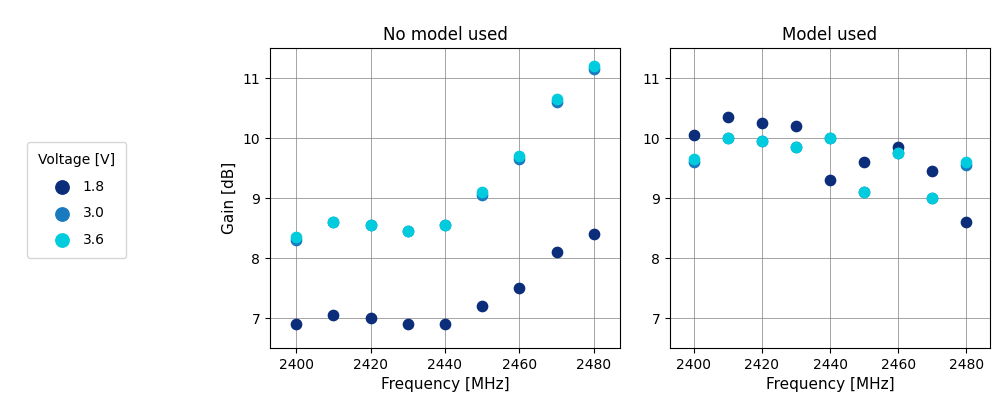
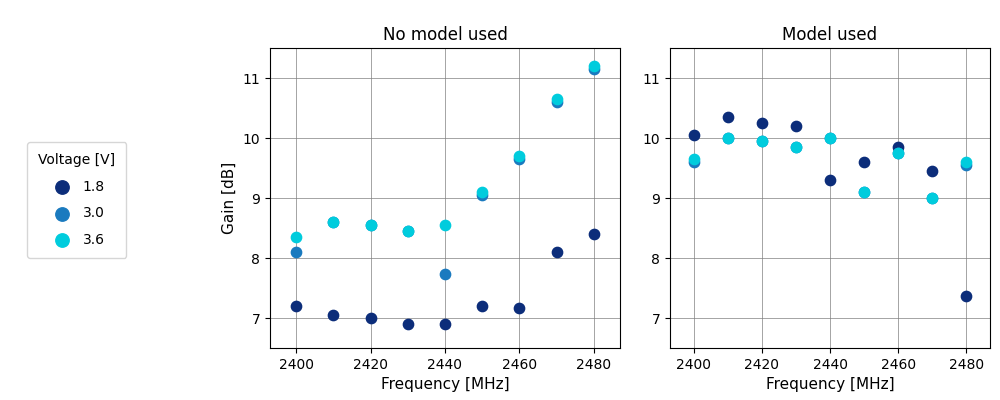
No model used/1.8/2400: 6.90 -> 7.20
No model used/3.0/2400: 8.30 -> 8.10
No model used/3.0/2440: 8.55 -> 7.74
No model used/1.8/2460: 7.50 -> 7.16
Model used/1.8/2480: 8.60 -> 7.36
